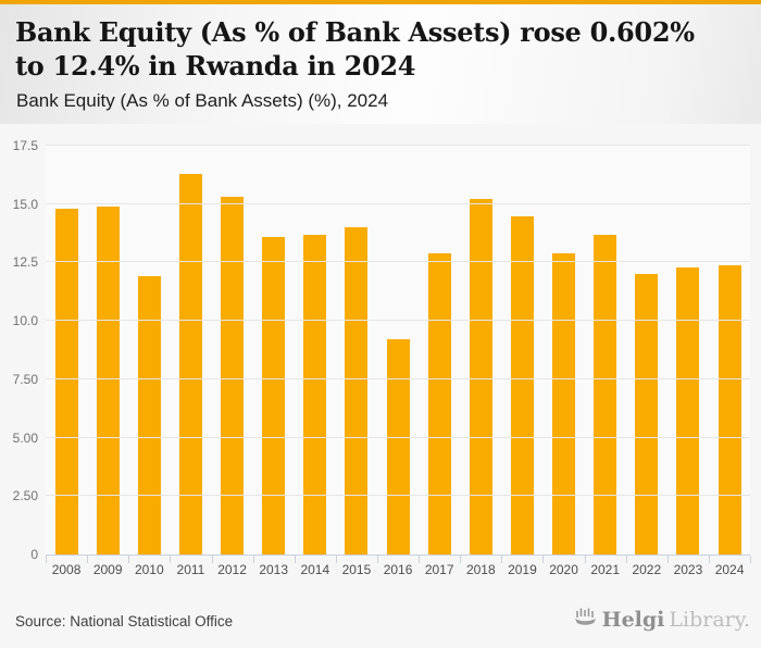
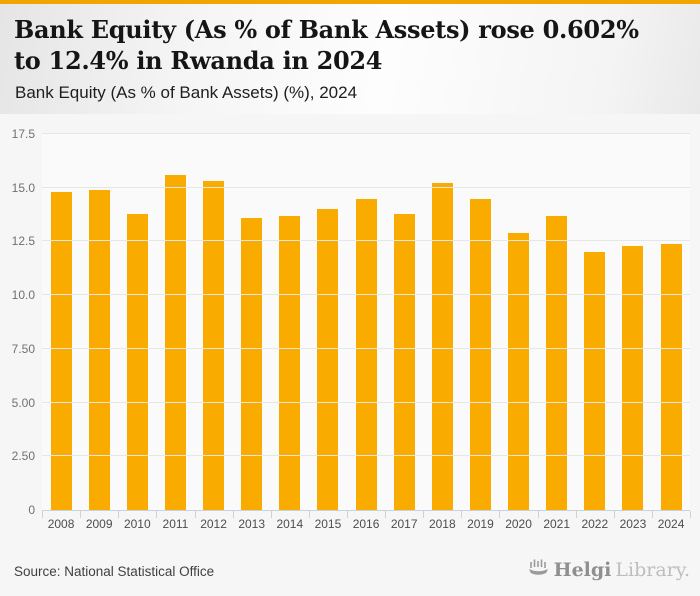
2010: 11.9 -> 13.8
2011: 16.3 -> 15.6
2016: 9.2 -> 14.5
2017: 12.9 -> 13.8
